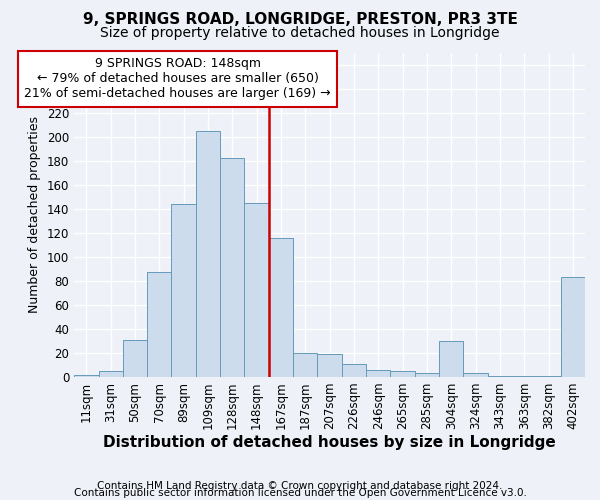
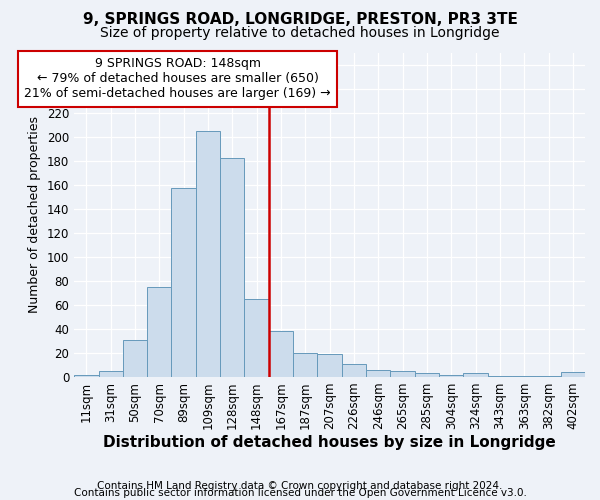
70sqm: 87 -> 75
89sqm: 144 -> 157
148sqm: 145 -> 65
167sqm: 116 -> 38
304sqm: 30 -> 2
402sqm: 83 -> 4
